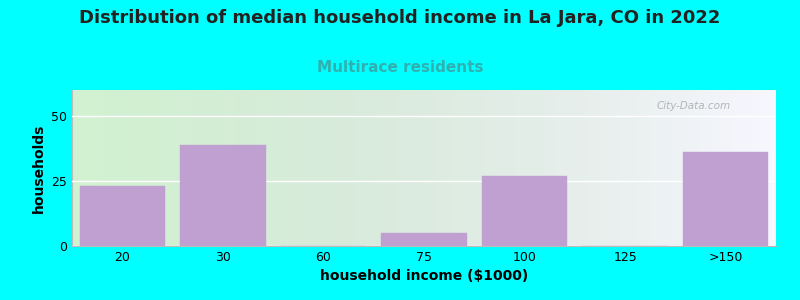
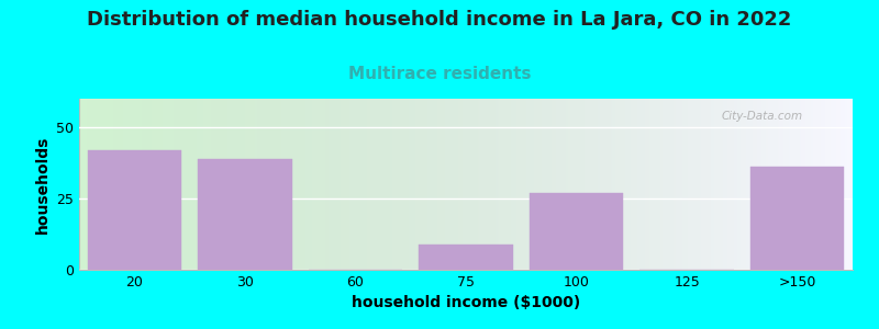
20: 23 -> 42
75: 5 -> 9
